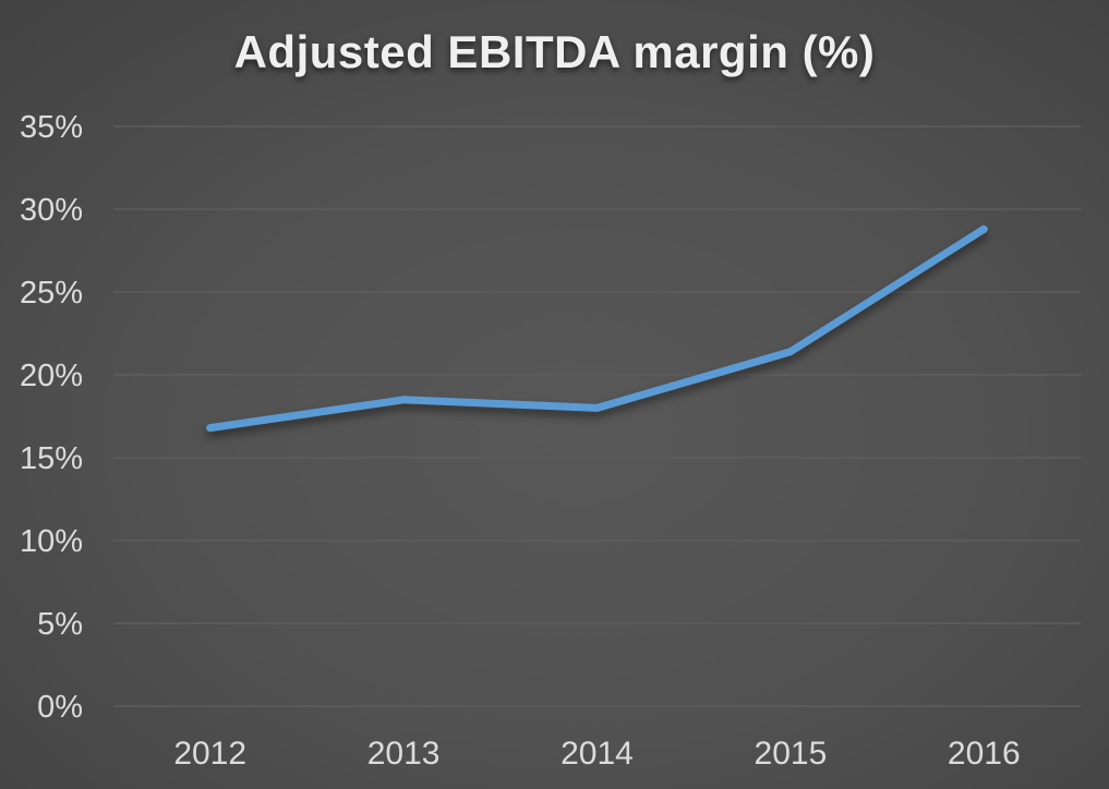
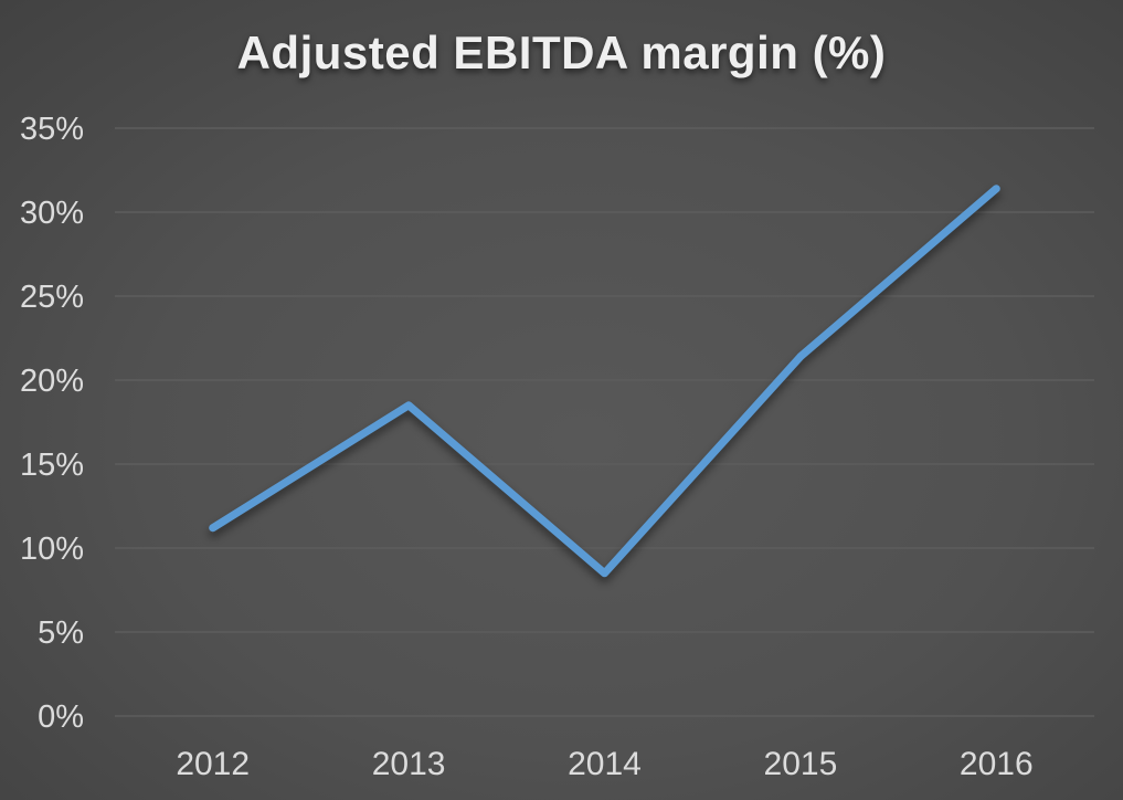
2012: 16.8% -> 11.2%
2014: 18.0% -> 8.5%
2016: 28.8% -> 31.4%
